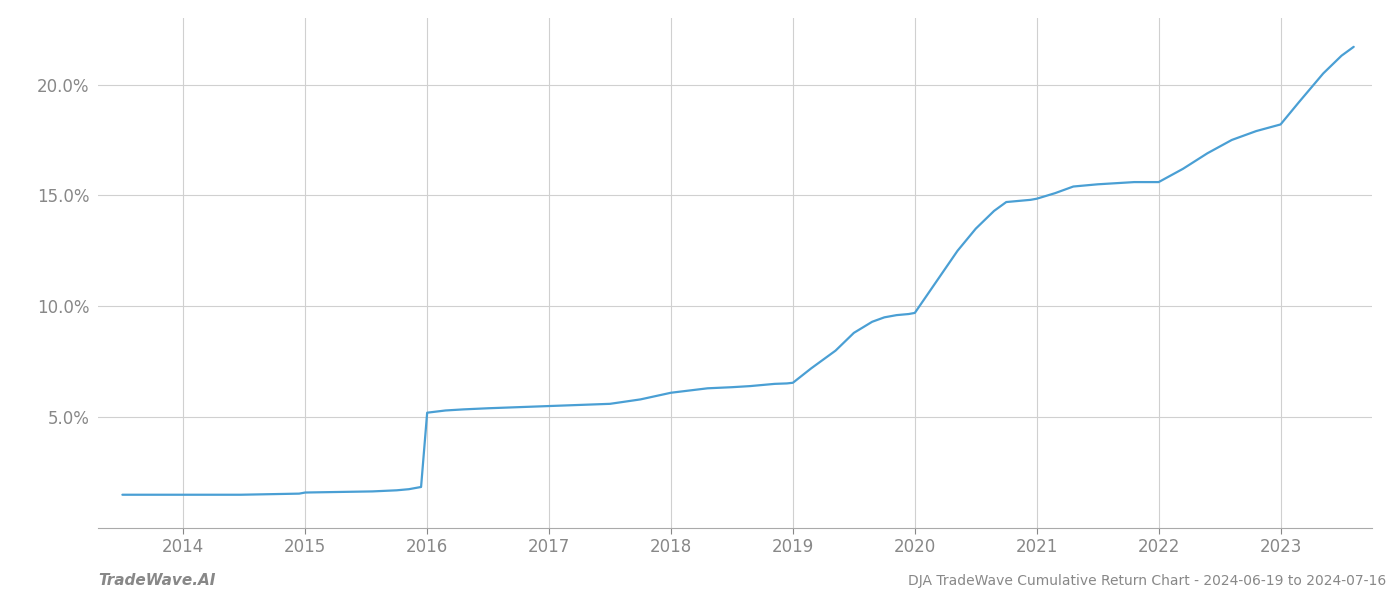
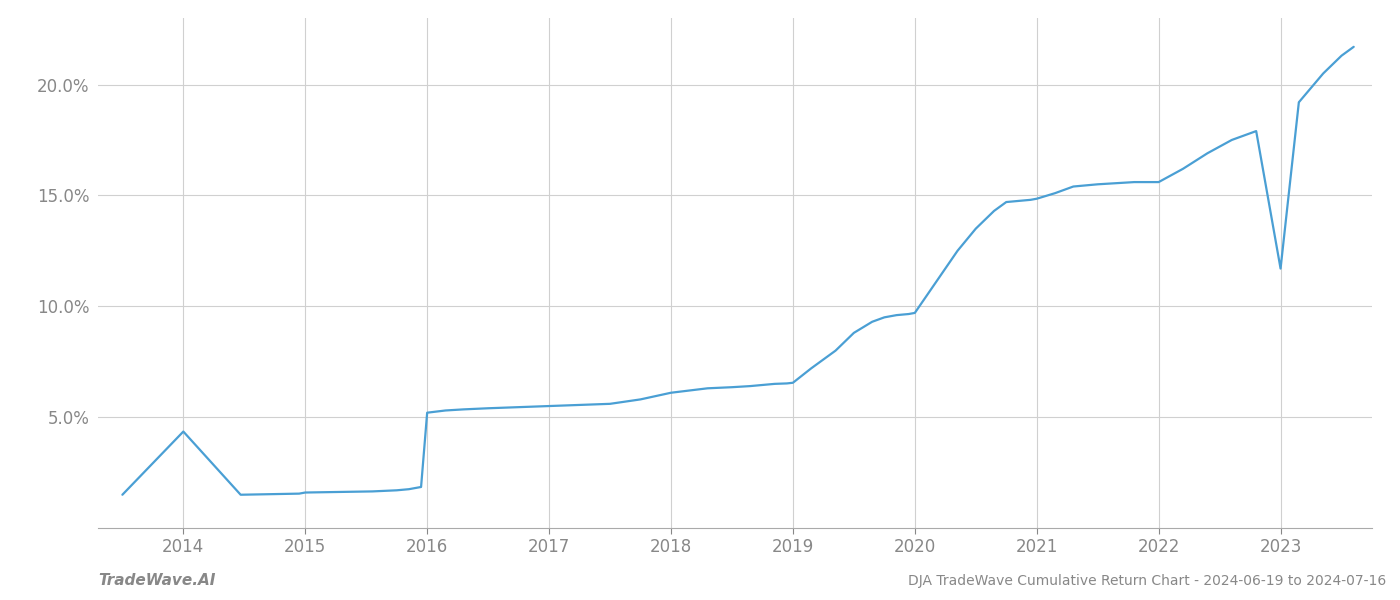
2014: 1.50% -> 4.35%
2023: 18.20% -> 11.70%
